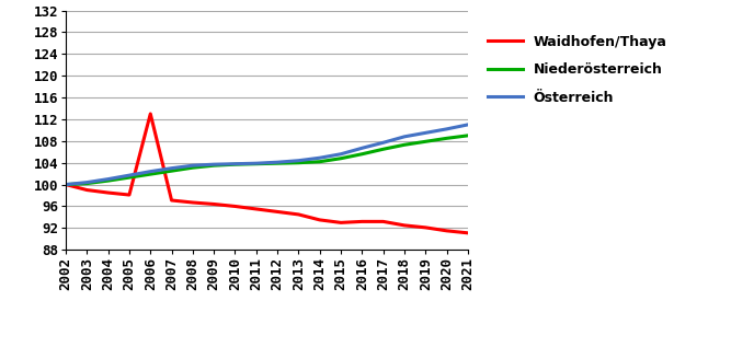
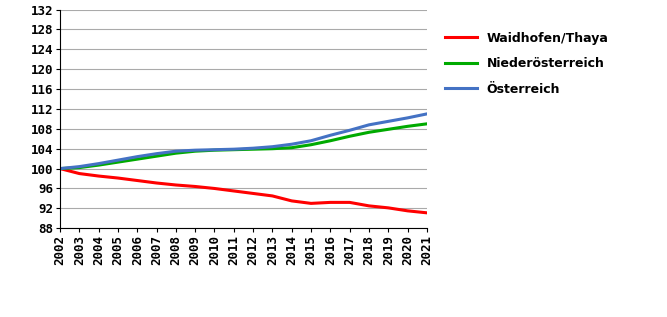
Waidhofen/Thaya/2006: 113.0 -> 97.6
